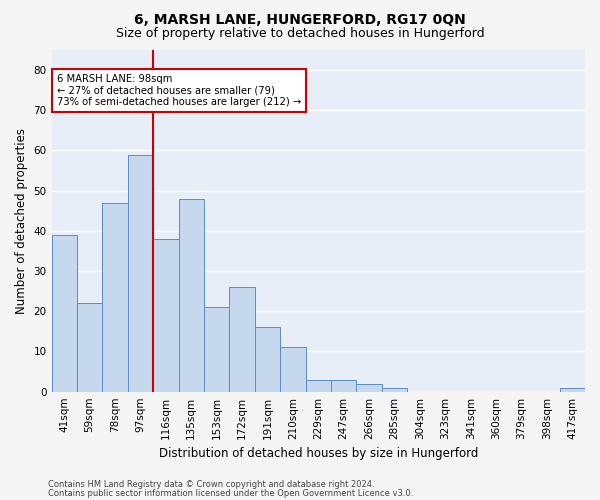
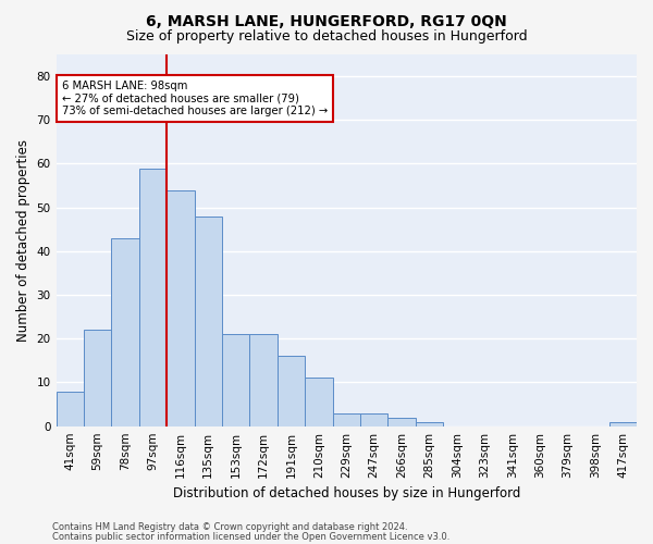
41sqm: 39 -> 8
78sqm: 47 -> 43
116sqm: 38 -> 54
172sqm: 26 -> 21
